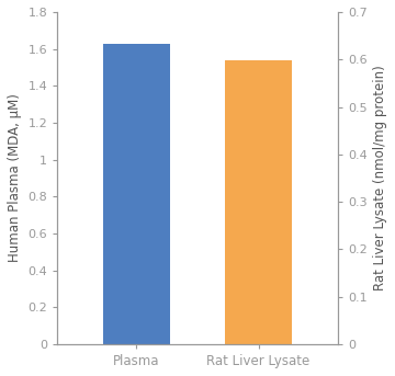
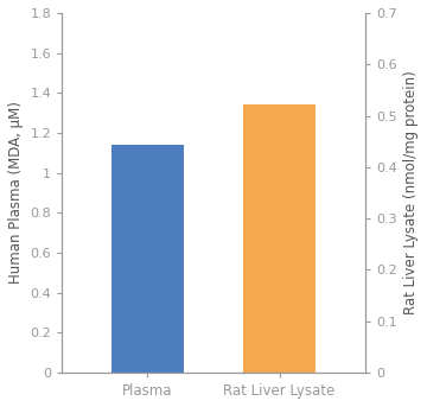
Plasma: 1.63 -> 1.14
Rat Liver Lysate: 1.54 -> 1.34
